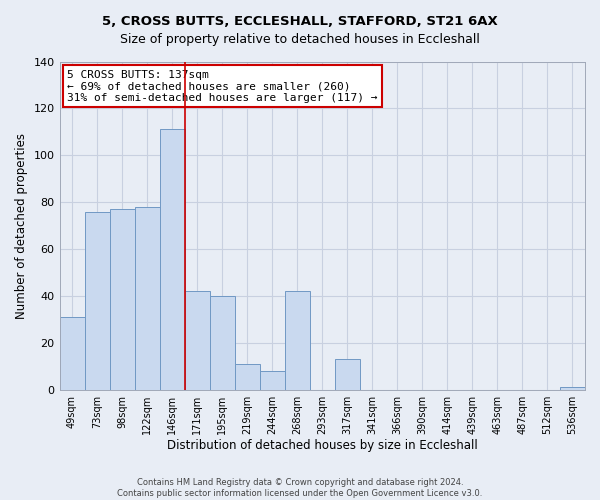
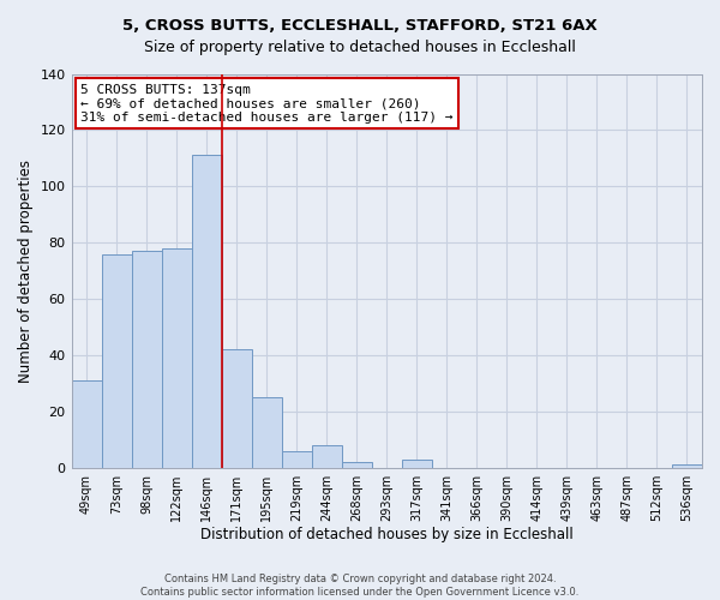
195sqm: 40 -> 25
219sqm: 11 -> 6
268sqm: 42 -> 2
317sqm: 13 -> 3
